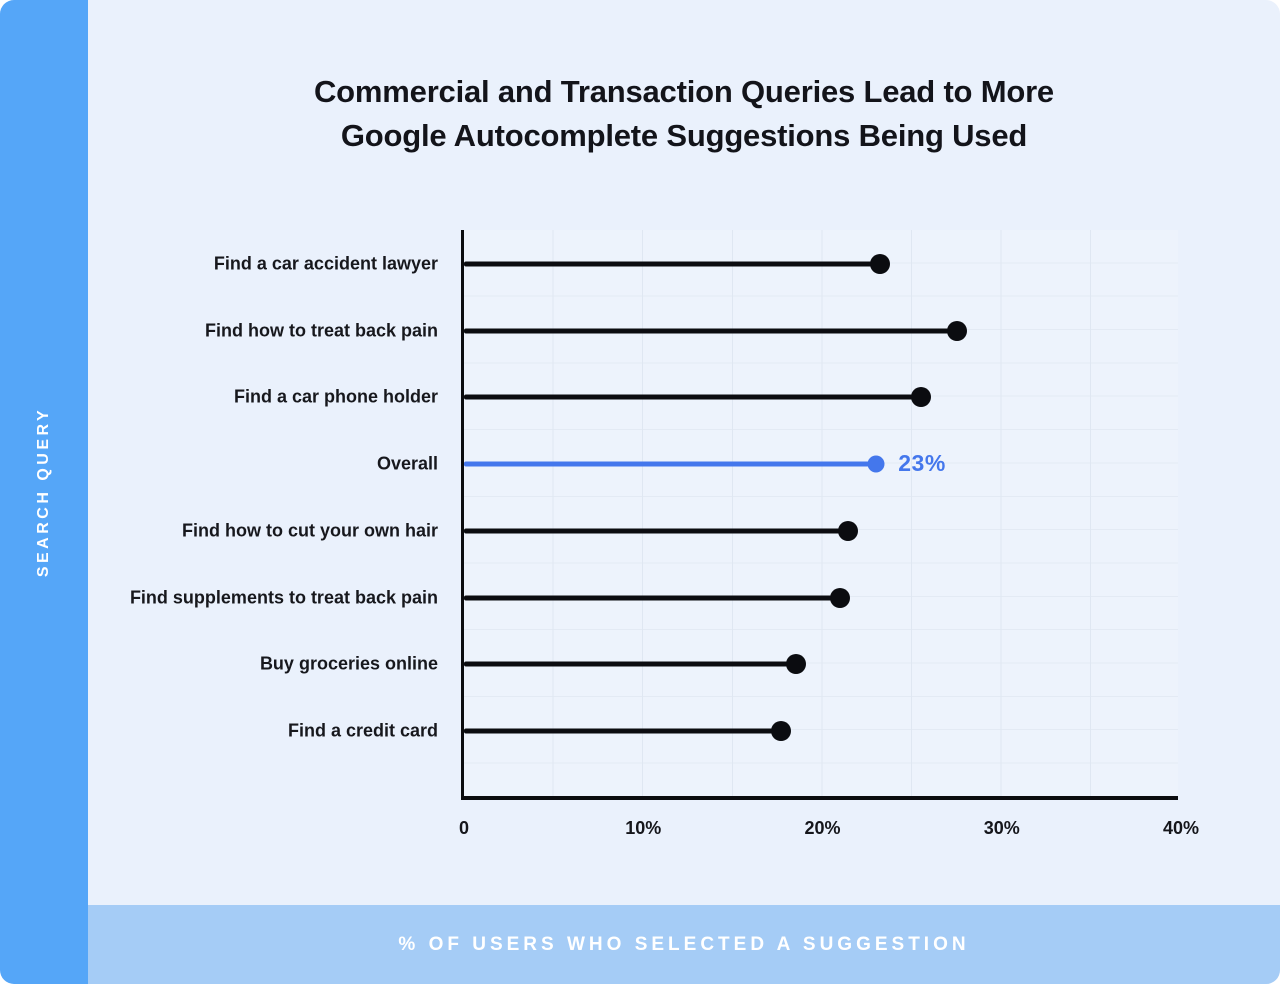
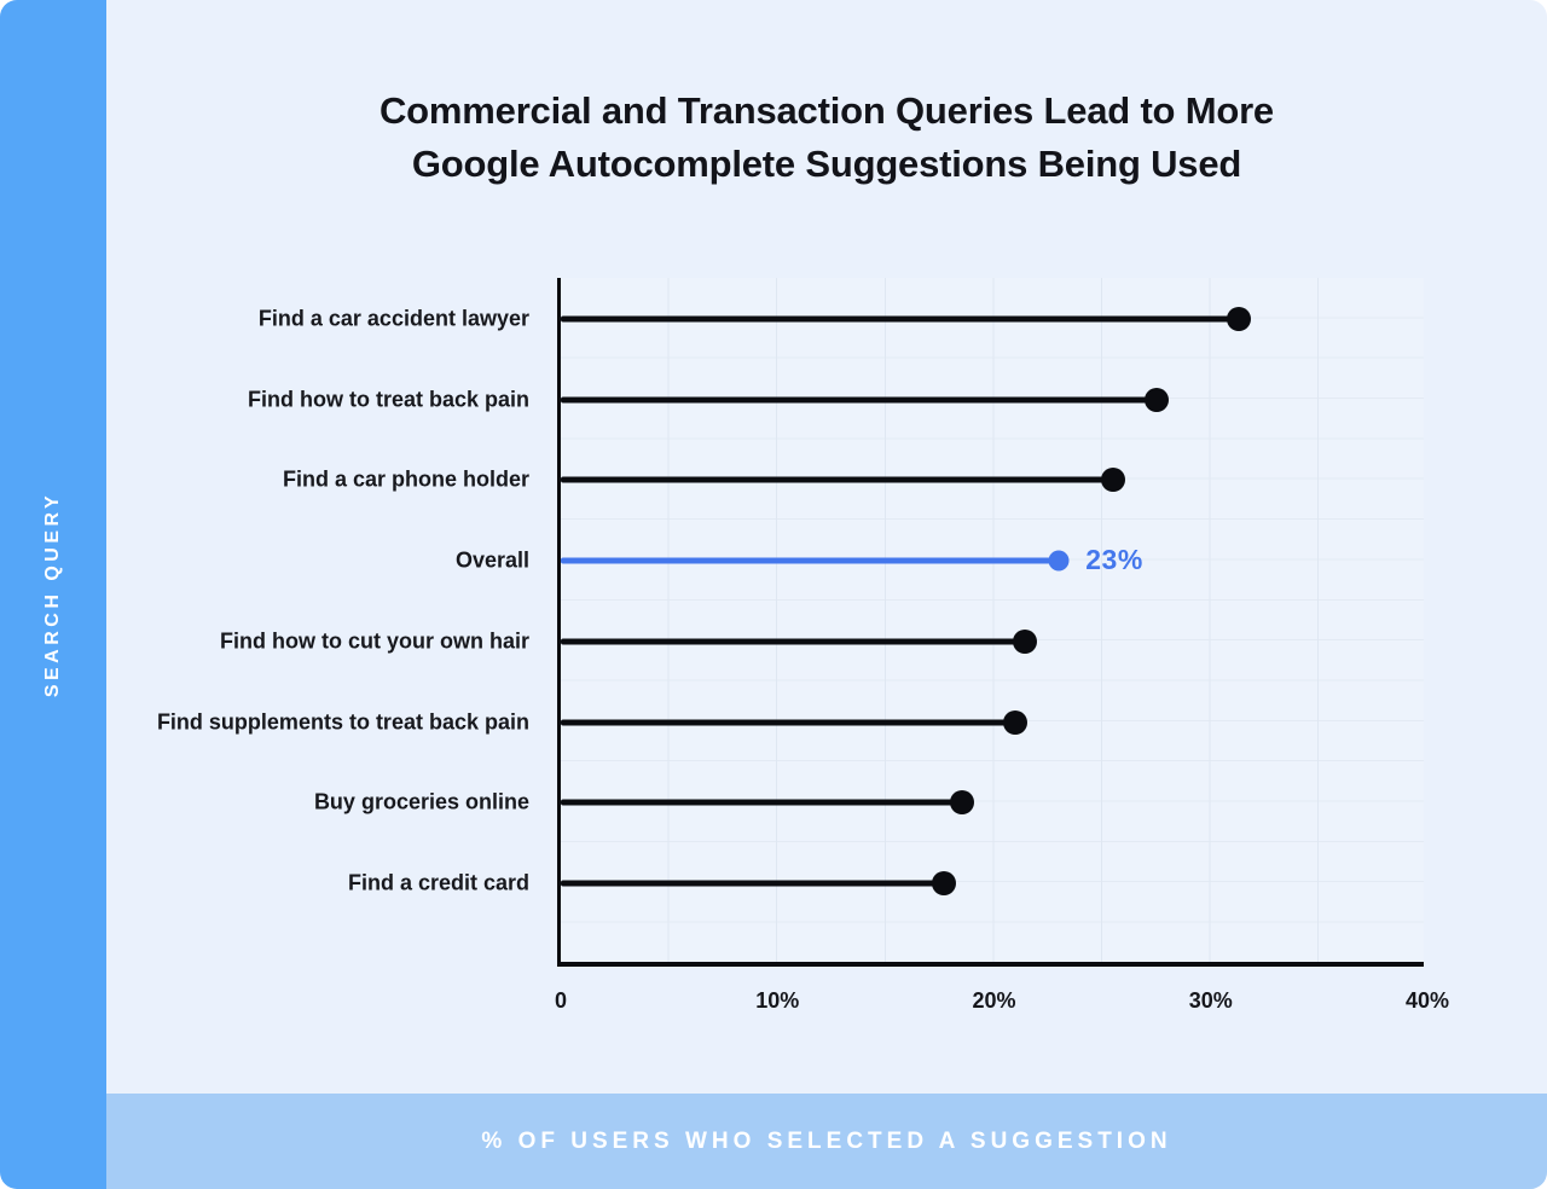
Find a car accident lawyer: 23.2% -> 31.3%
